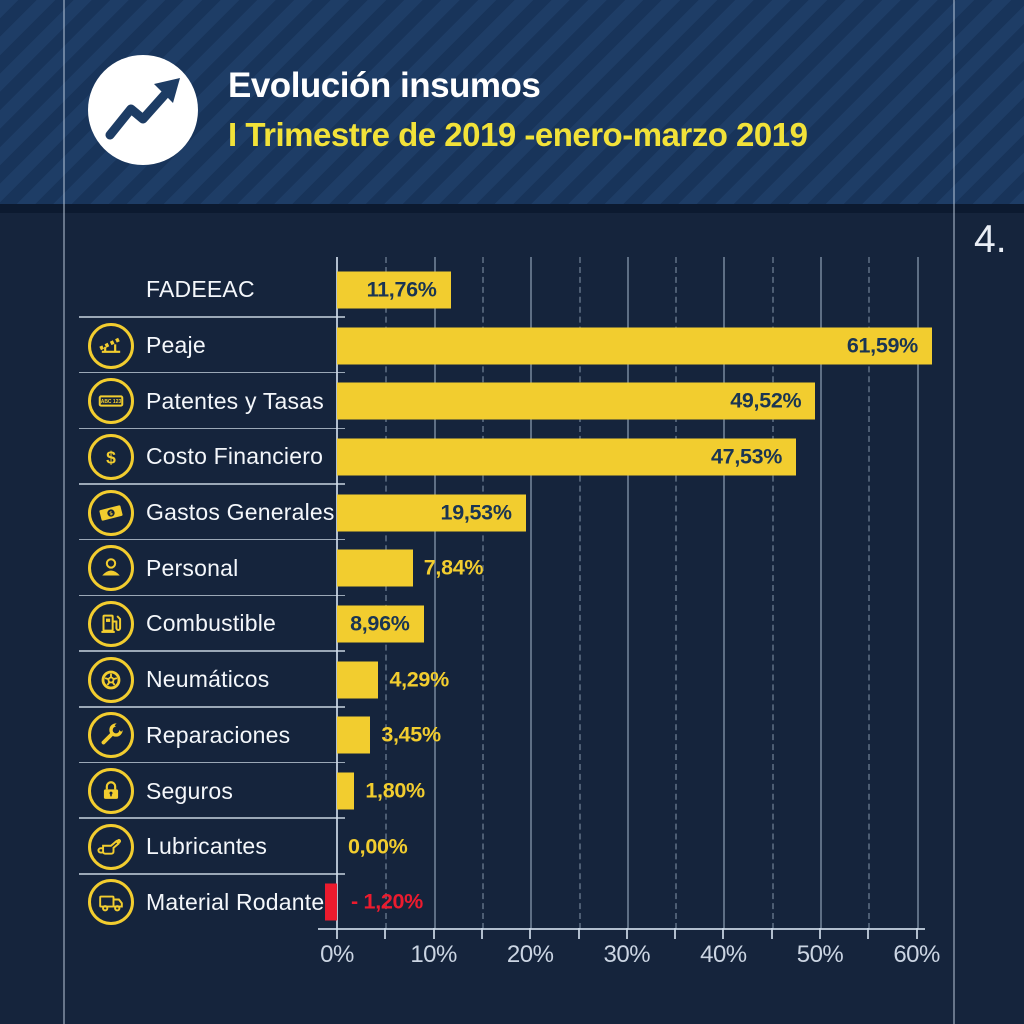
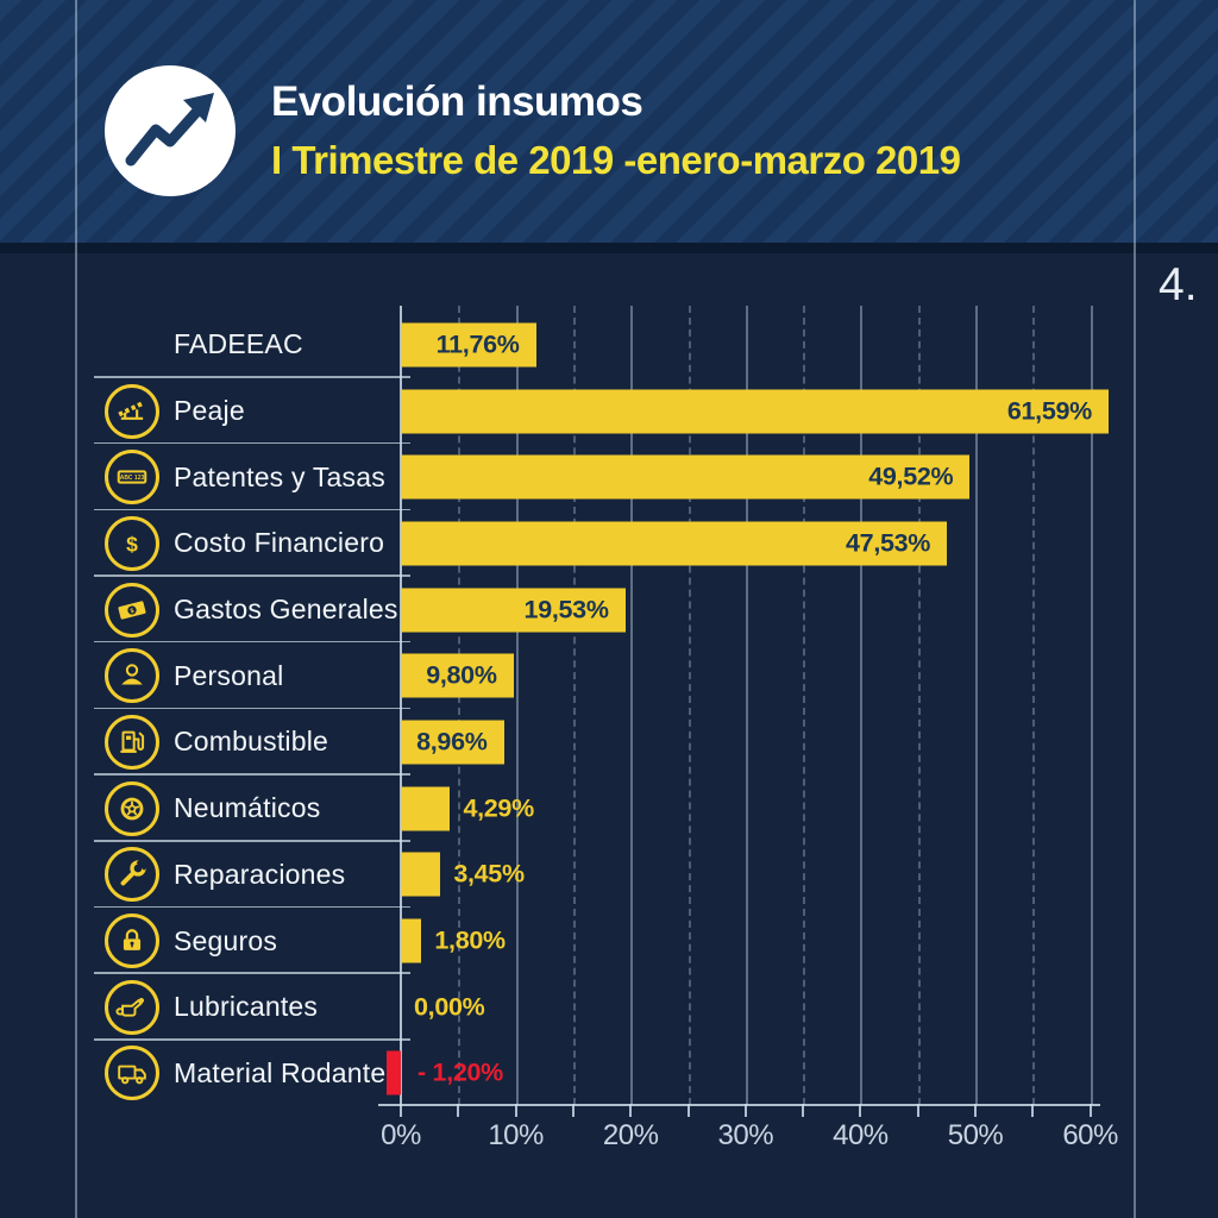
Personal: 7,84% -> 9,80%
